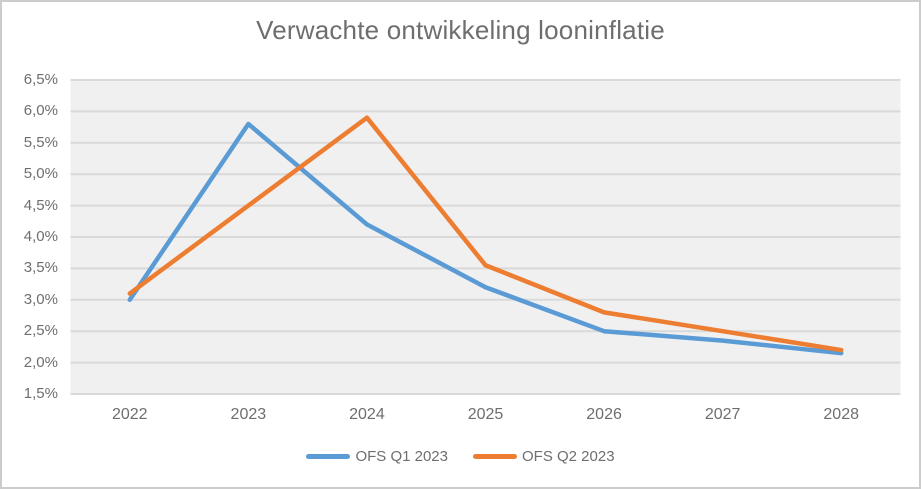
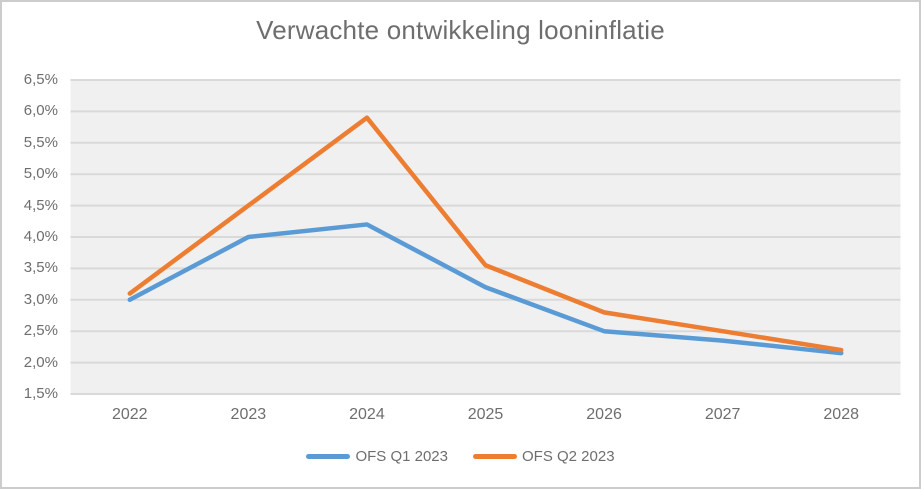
OFS Q1 2023/2023: 5,8% -> 4,0%
